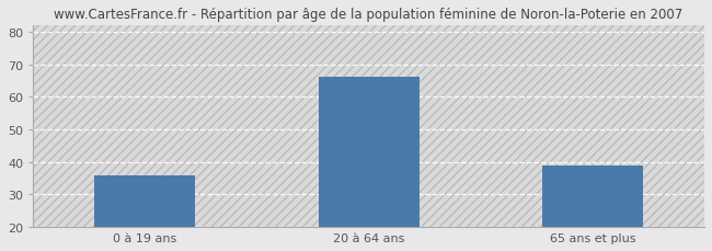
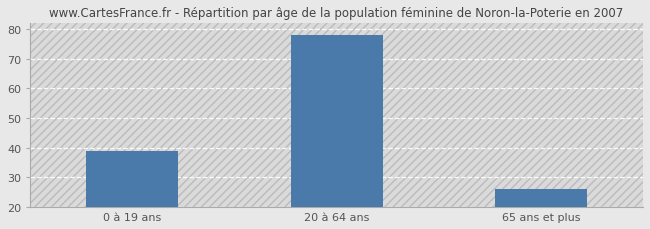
0 à 19 ans: 36 -> 39
20 à 64 ans: 66 -> 78
65 ans et plus: 39 -> 26
